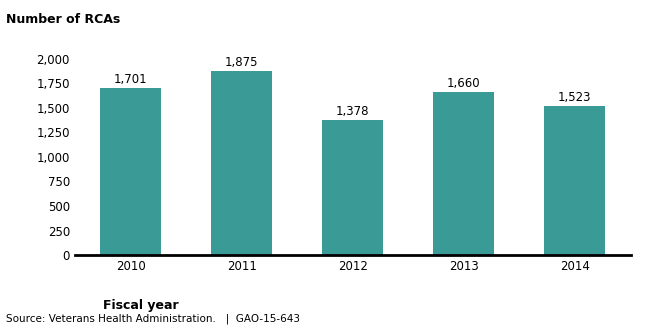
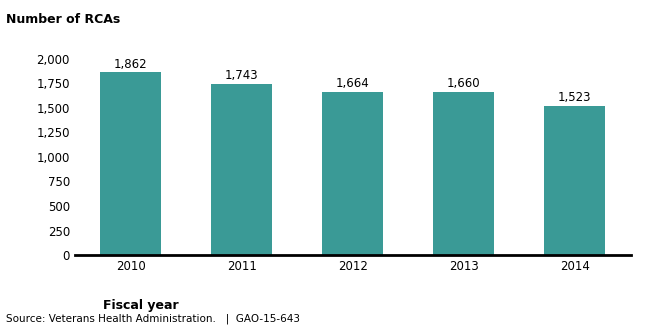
2010: 1,701 -> 1,862
2011: 1,875 -> 1,743
2012: 1,378 -> 1,664
